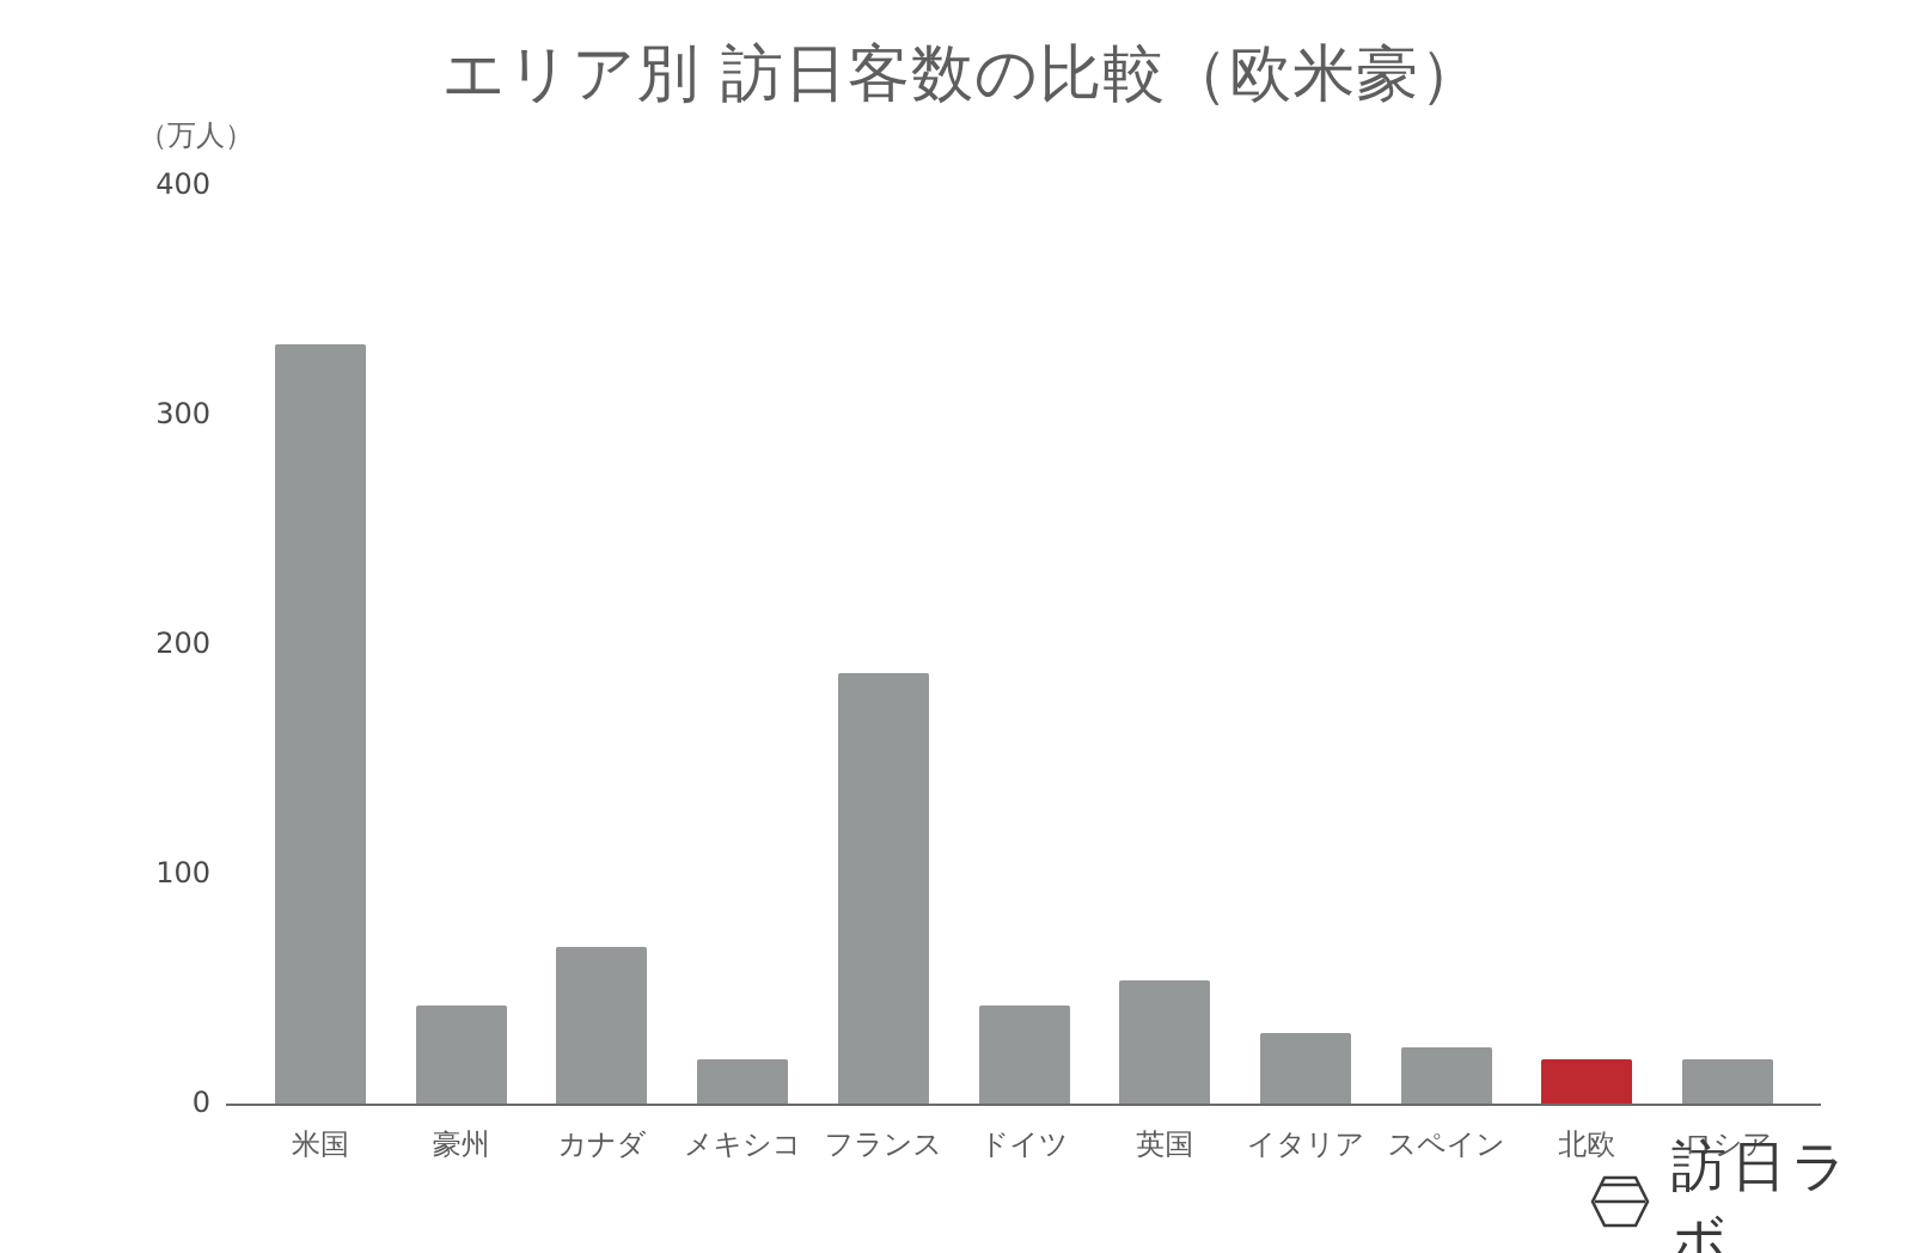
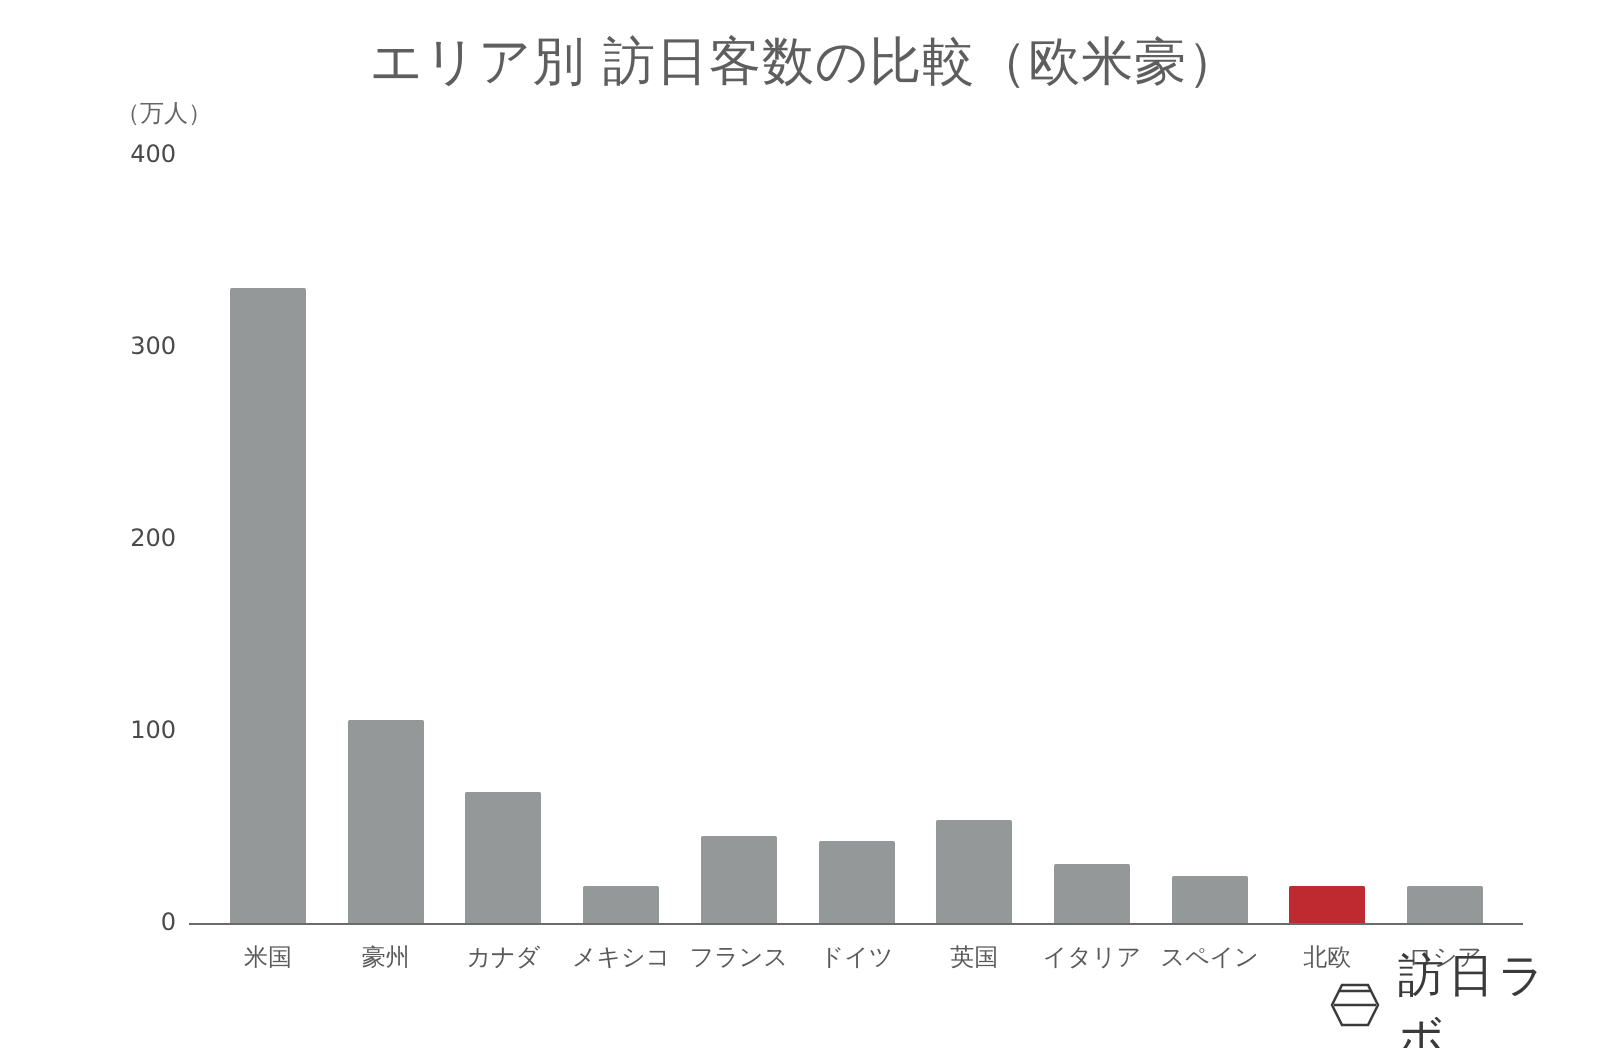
豪州: 43 -> 106
フランス: 188 -> 46
